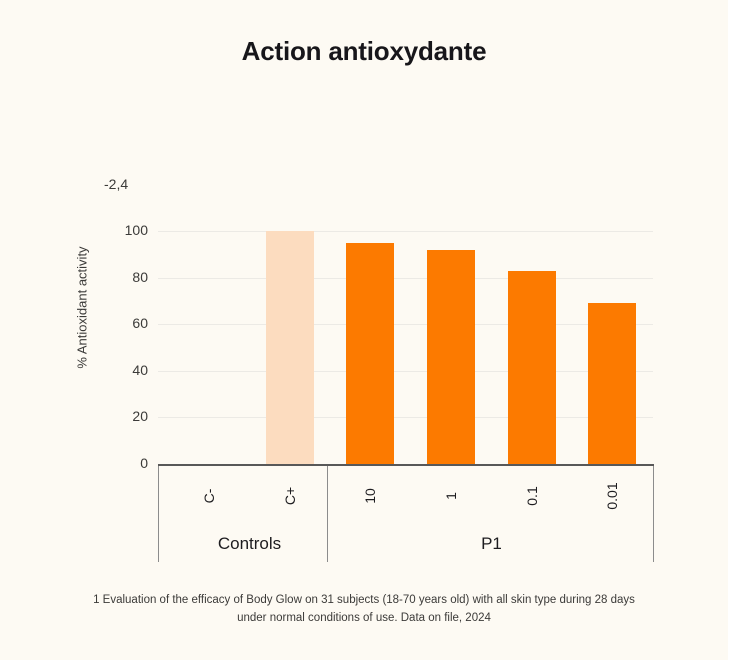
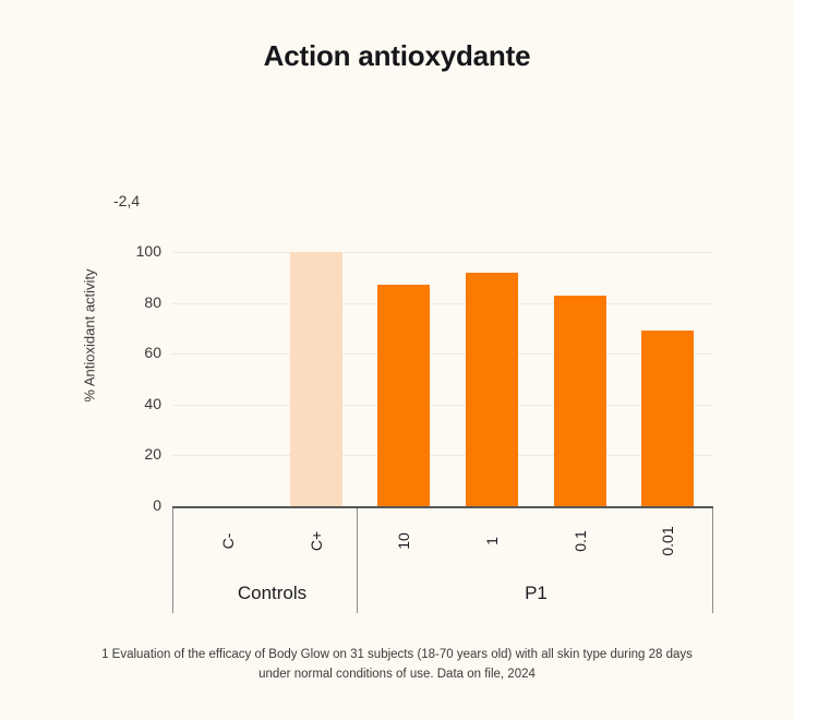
10: 95 -> 87
